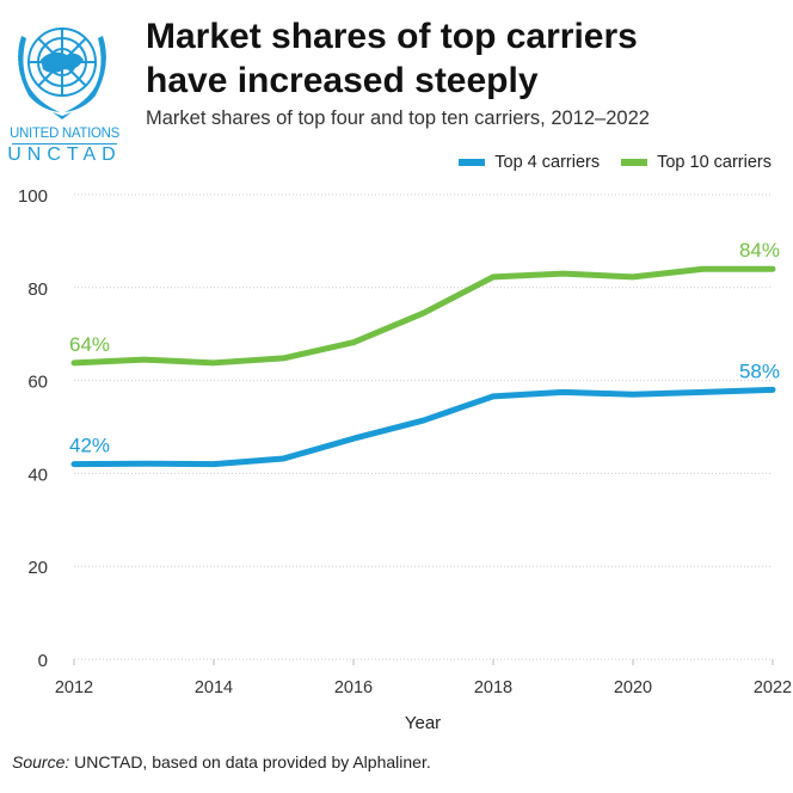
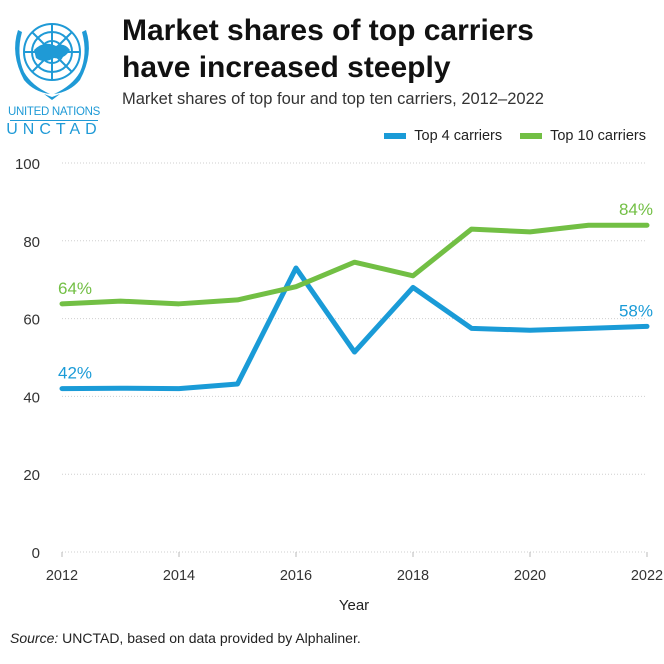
Top 4 carriers/2016: 48 -> 73
Top 4 carriers/2018: 57 -> 68
Top 10 carriers/2018: 82 -> 71
